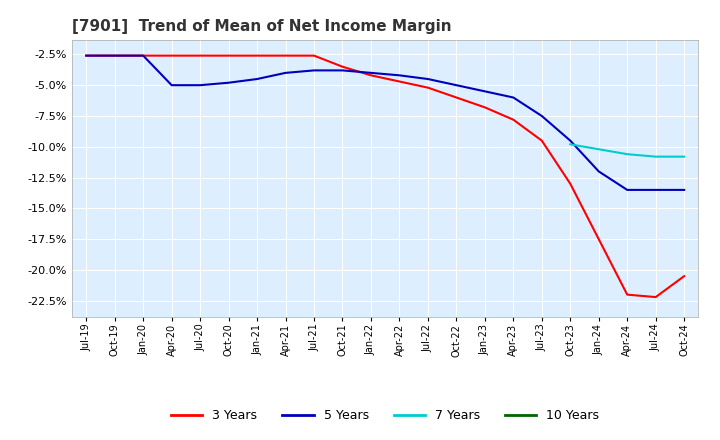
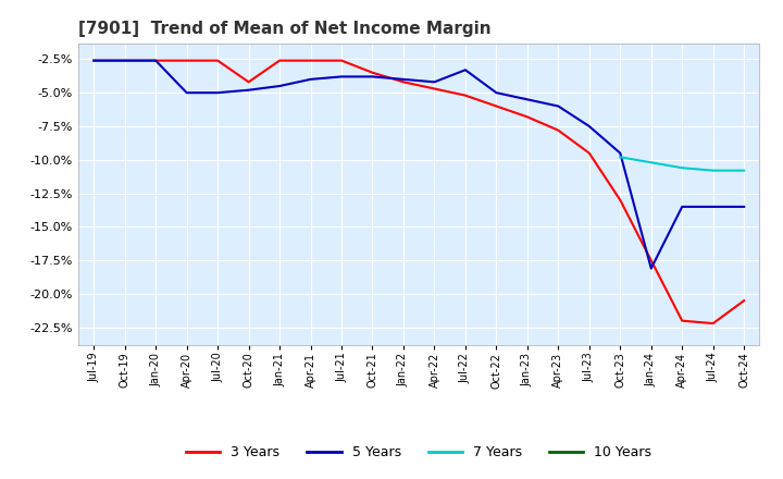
3 Years/Oct-20: -2.6% -> -4.2%
5 Years/Jul-22: -4.5% -> -3.3%
5 Years/Jan-24: -12.0% -> -18.1%
